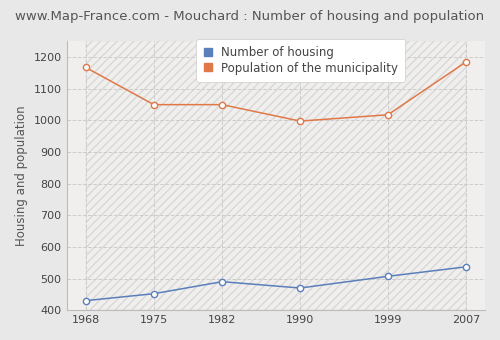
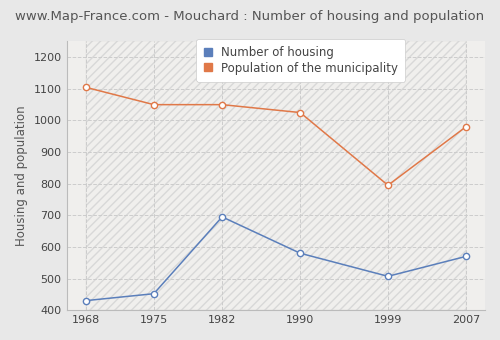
Population of the municipality/1968: 1168 -> 1105
Number of housing/1982: 490 -> 695
Number of housing/1990: 470 -> 580
Population of the municipality/1990: 998 -> 1025
Population of the municipality/1999: 1018 -> 795
Number of housing/2007: 537 -> 570
Population of the municipality/2007: 1185 -> 980
